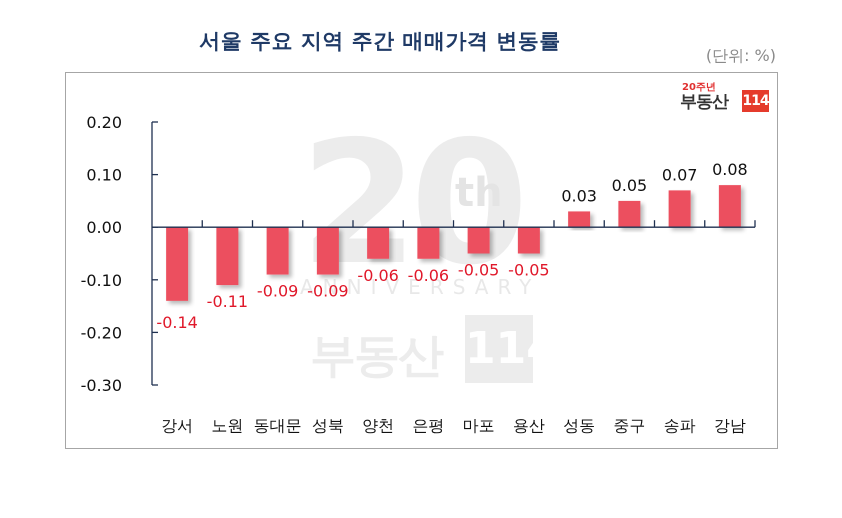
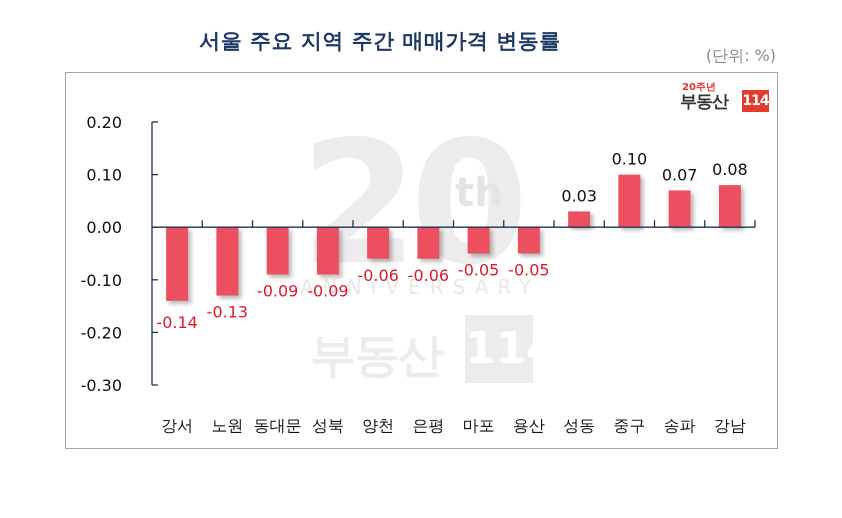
노원: -0.11 -> -0.13
중구: 0.05 -> 0.10
